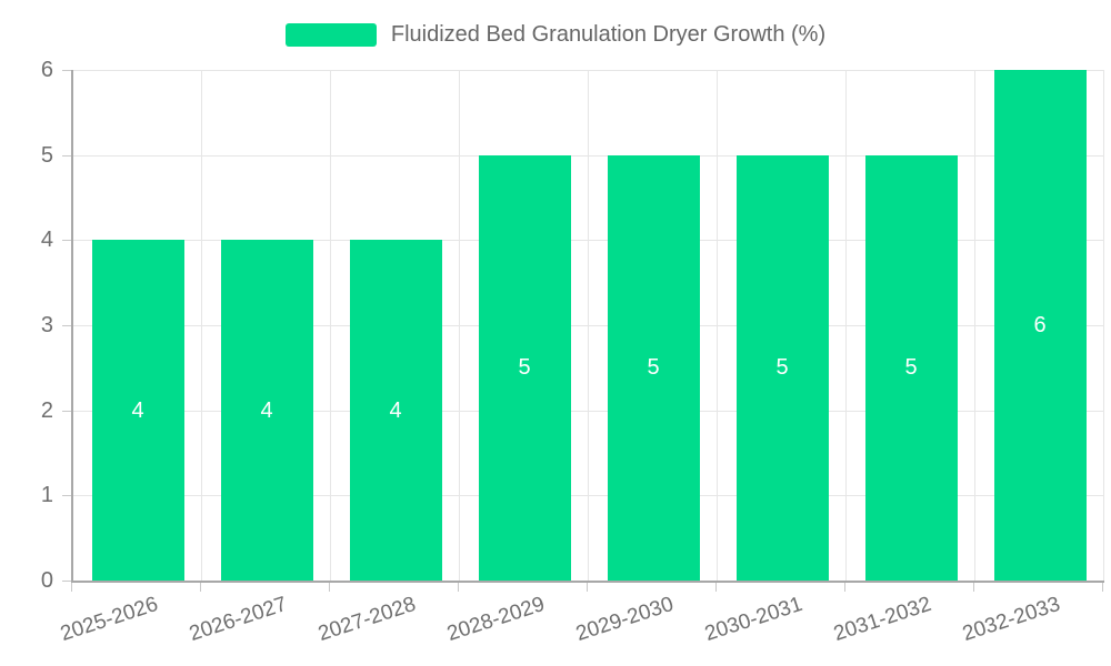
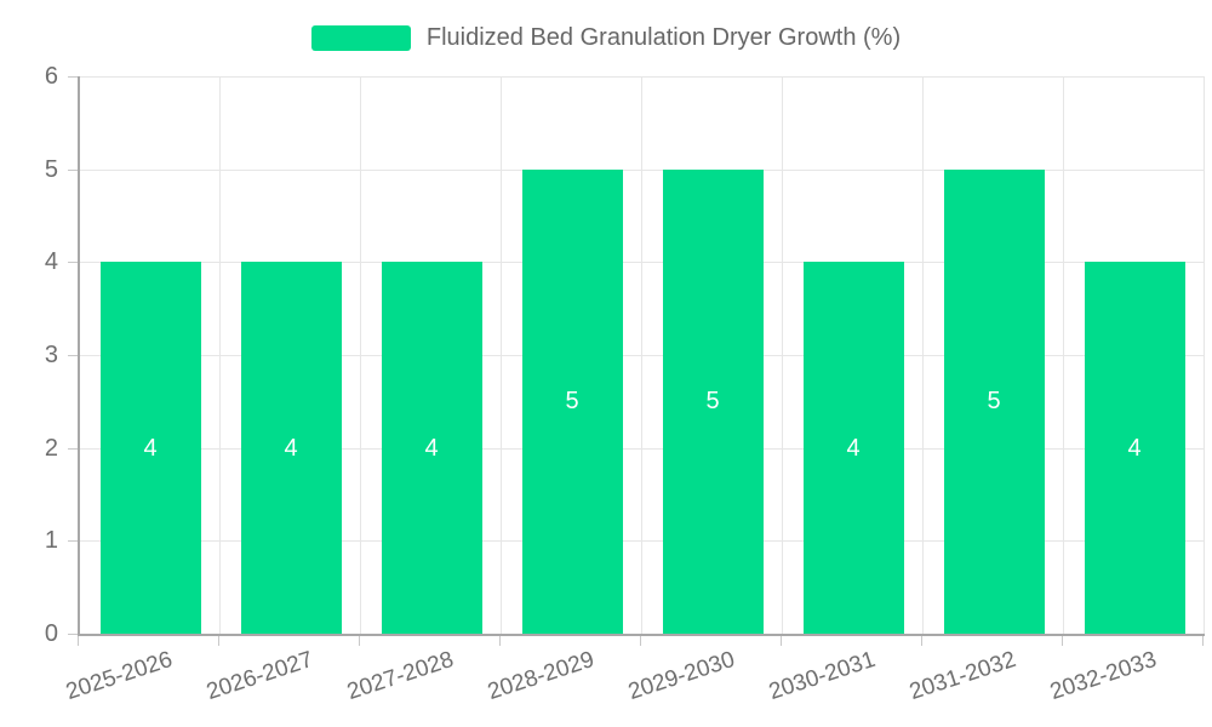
2030-2031: 5 -> 4
2032-2033: 6 -> 4
